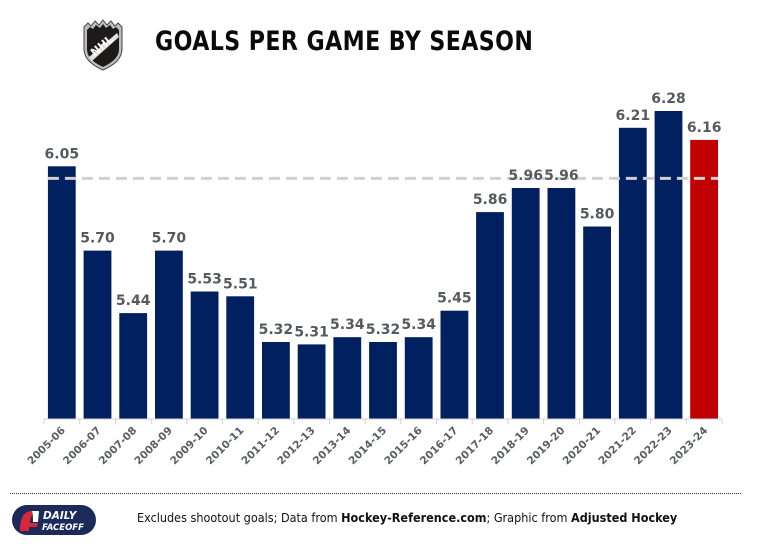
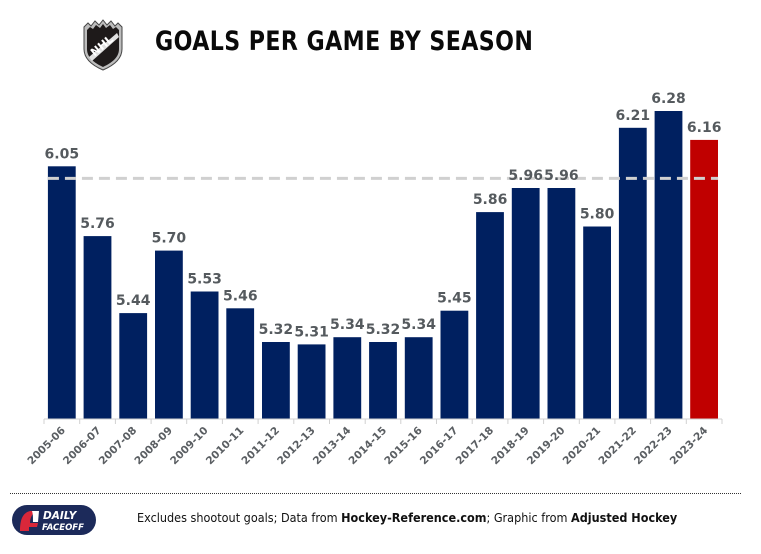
2006-07: 5.70 -> 5.76
2010-11: 5.51 -> 5.46
